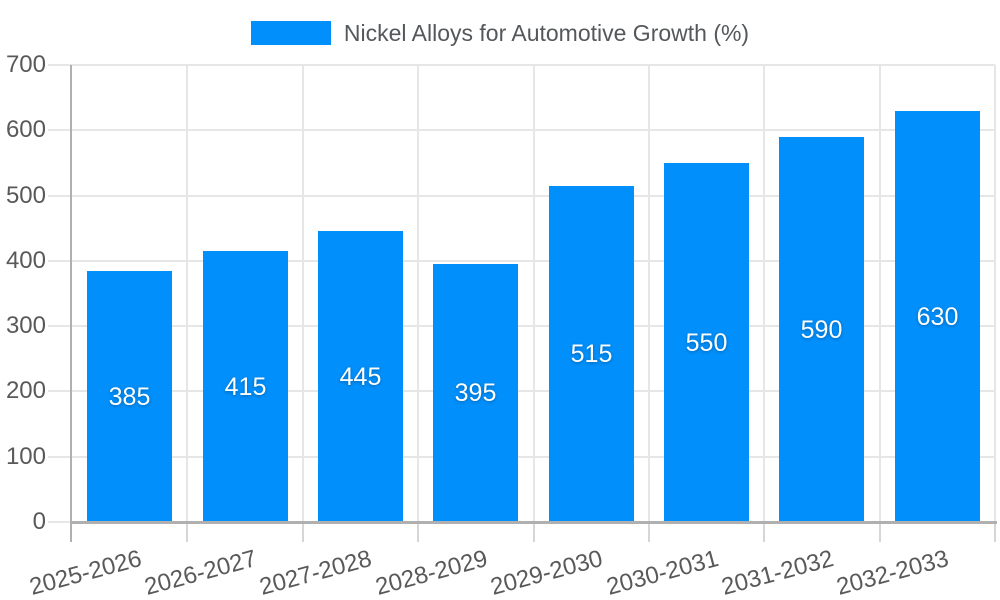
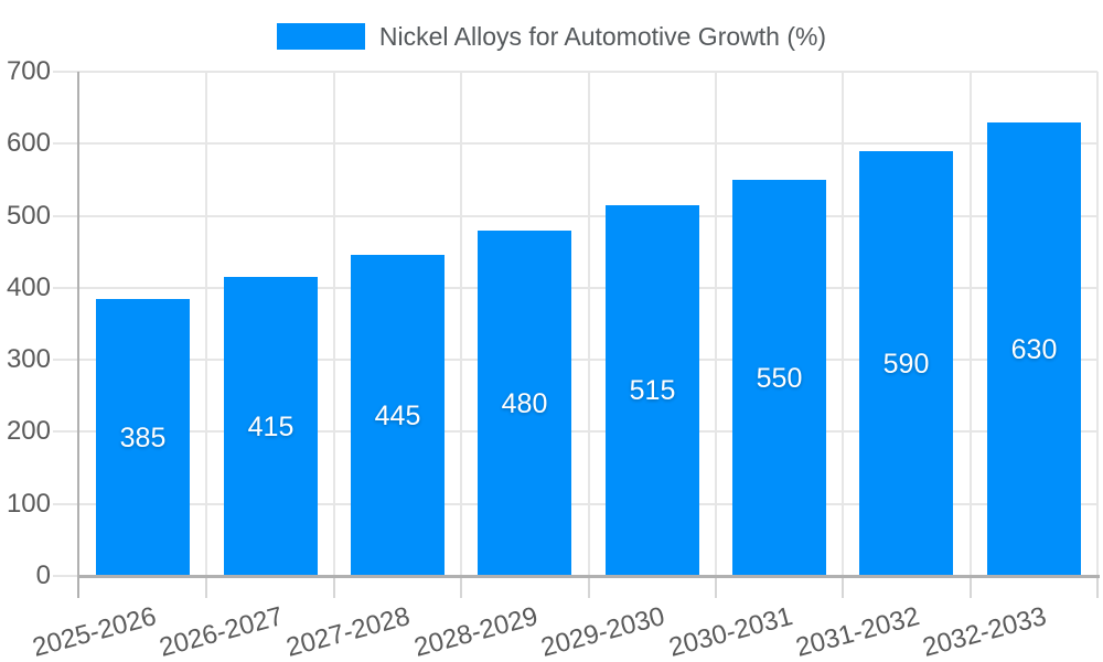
2028-2029: 395 -> 480
